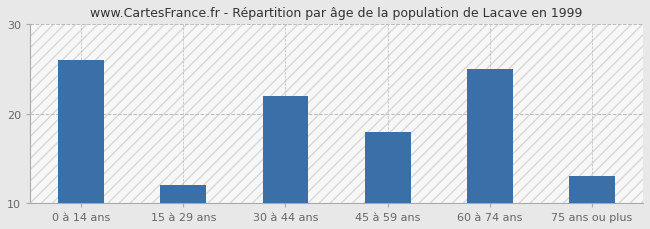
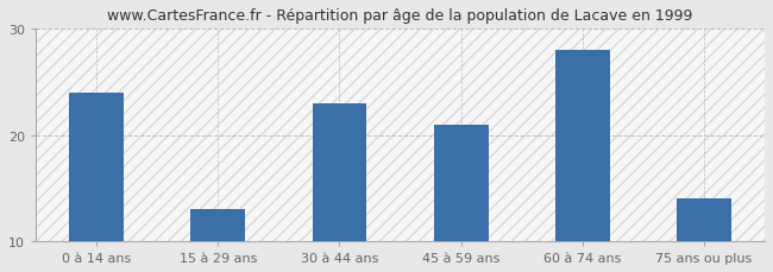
0 à 14 ans: 26 -> 24
15 à 29 ans: 12 -> 13
30 à 44 ans: 22 -> 23
45 à 59 ans: 18 -> 21
60 à 74 ans: 25 -> 28
75 ans ou plus: 13 -> 14
